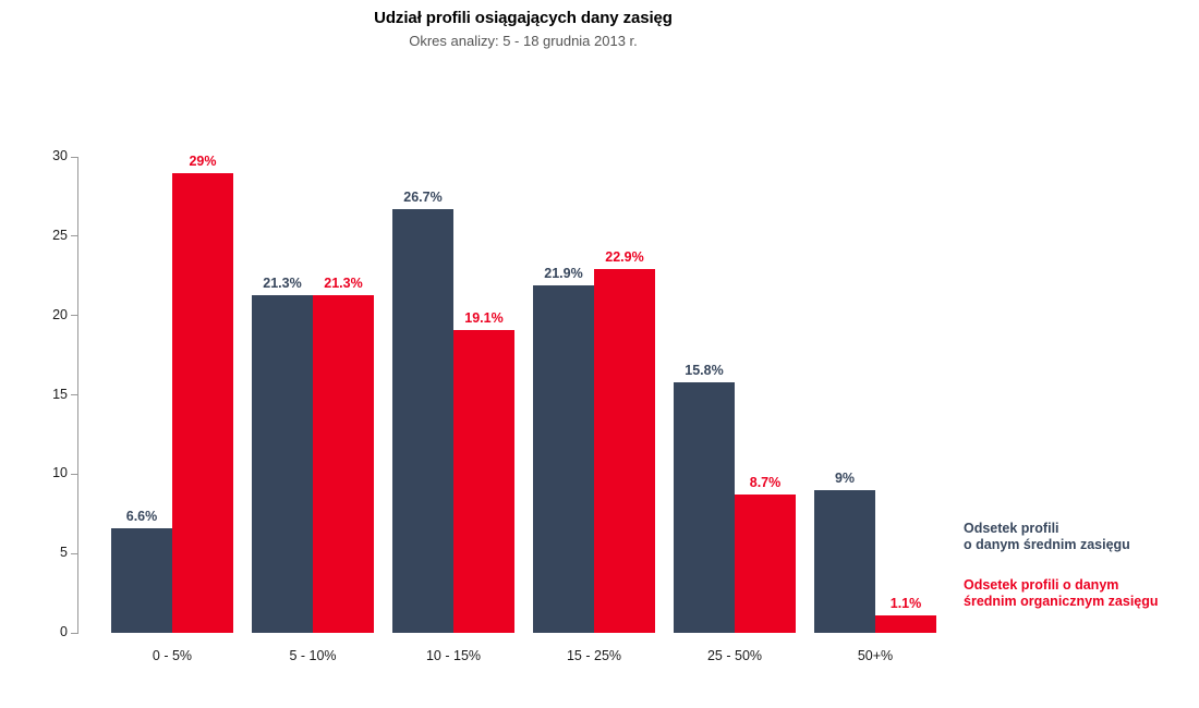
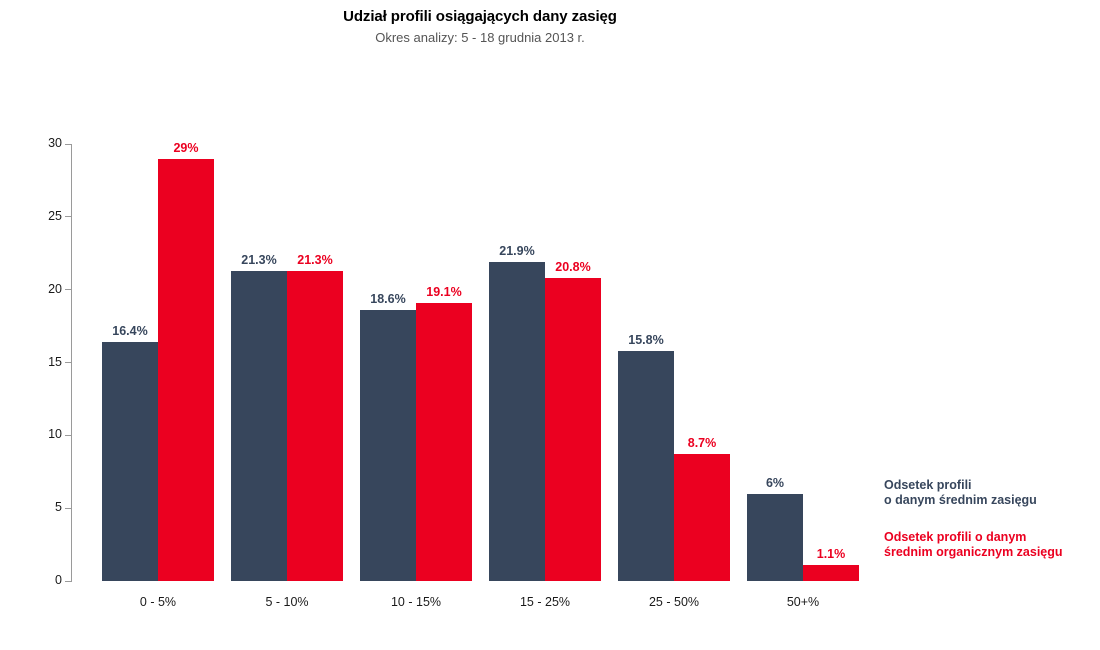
Odsetek profili o danym średnim zasięgu/0 - 5%: 6.6% -> 16.4%
Odsetek profili o danym średnim zasięgu/10 - 15%: 26.7% -> 18.6%
Odsetek profili o danym średnim organicznym zasięgu/15 - 25%: 22.9% -> 20.8%
Odsetek profili o danym średnim zasięgu/50+%: 9% -> 6%
